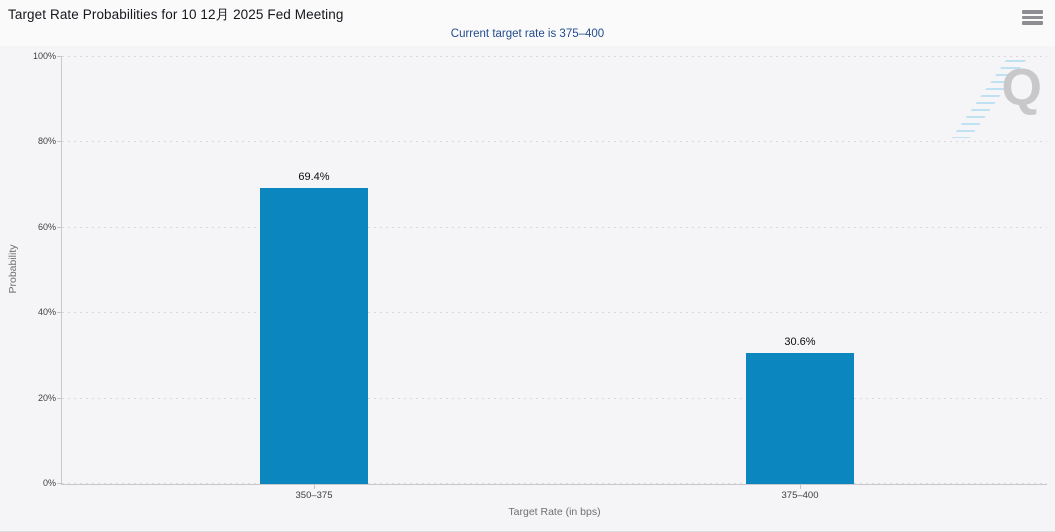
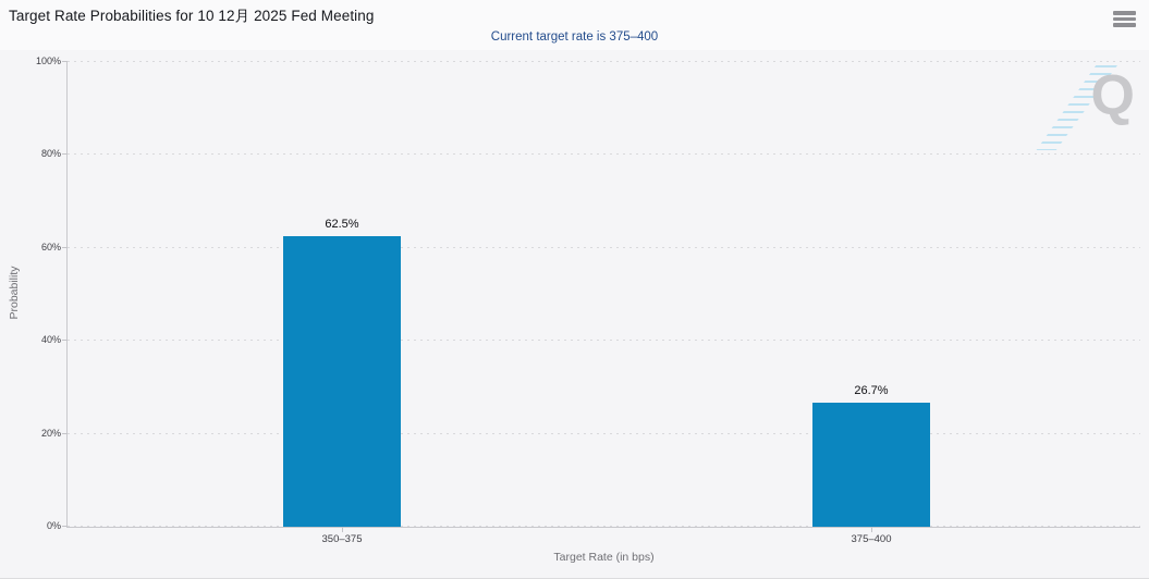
350–375: 69.4% -> 62.5%
375–400: 30.6% -> 26.7%
